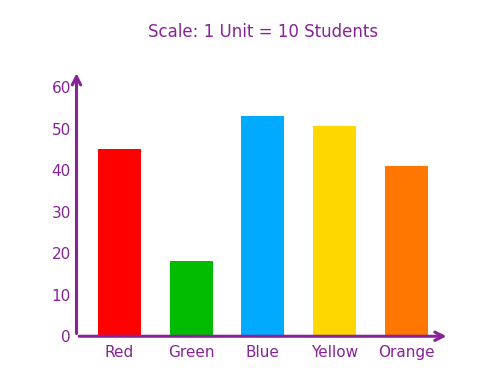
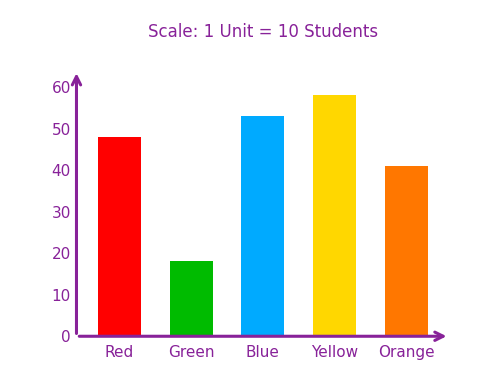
Red: 45.0 -> 48.0
Yellow: 50.5 -> 58.0
